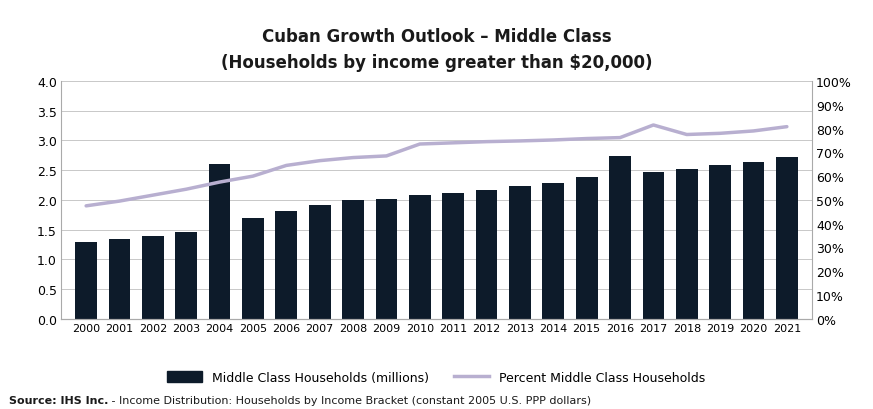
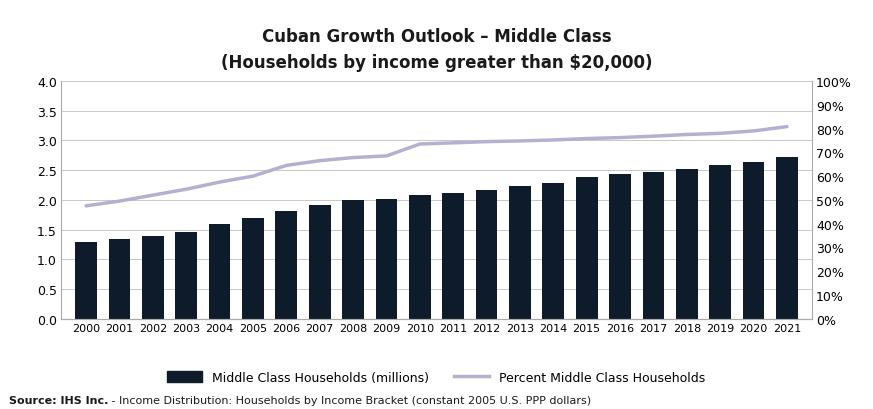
Middle Class Households (millions)/2004: 2.60 -> 1.60
Middle Class Households (millions)/2016: 2.74 -> 2.43
Percent Middle Class Households/2017: 81.5% -> 76.8%
